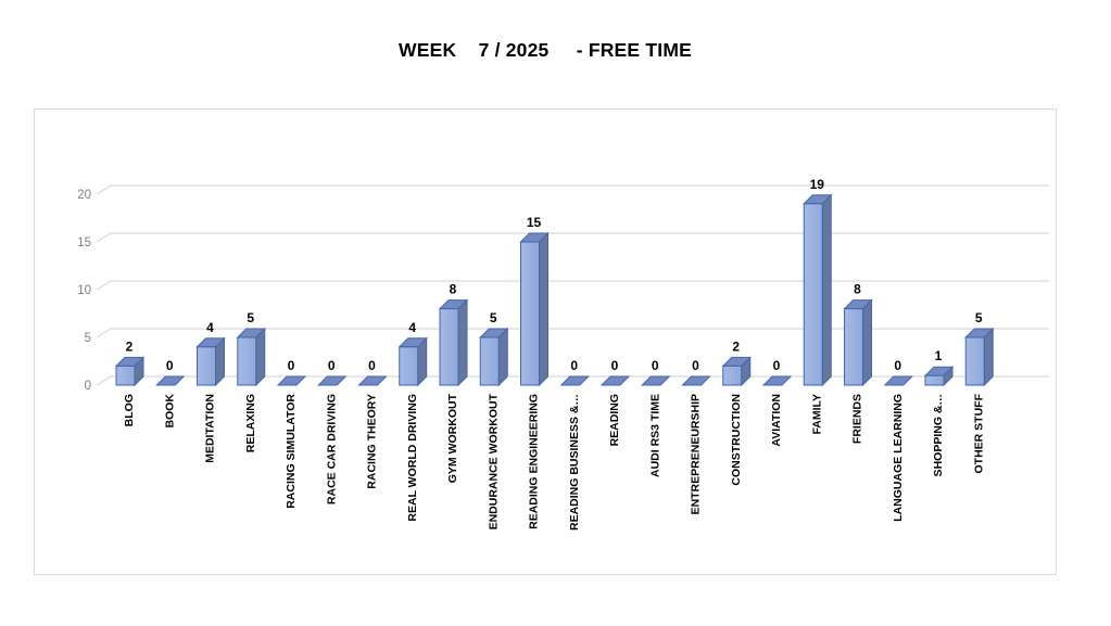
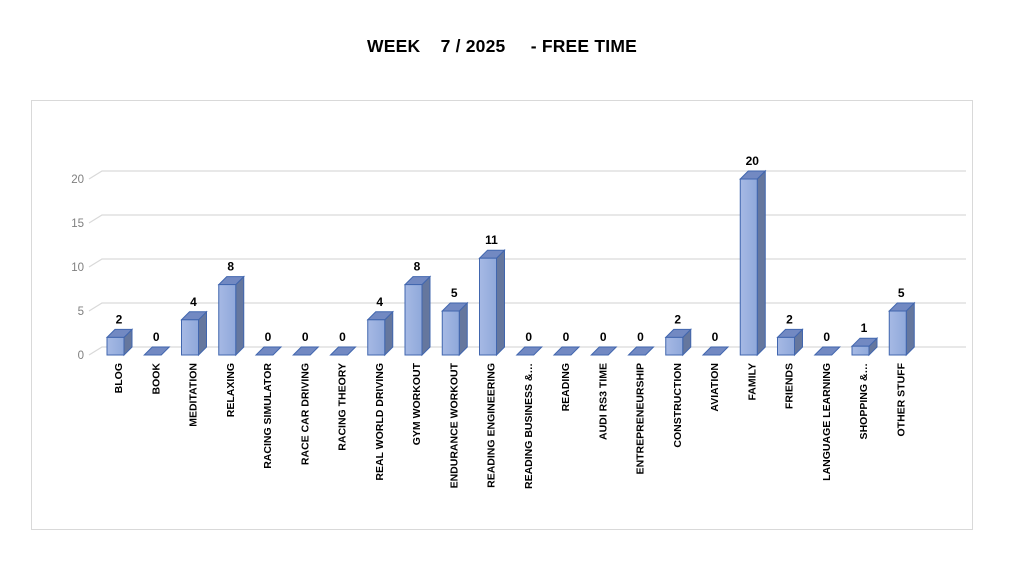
RELAXING: 5 -> 8
READING ENGINEERING: 15 -> 11
FAMILY: 19 -> 20
FRIENDS: 8 -> 2
